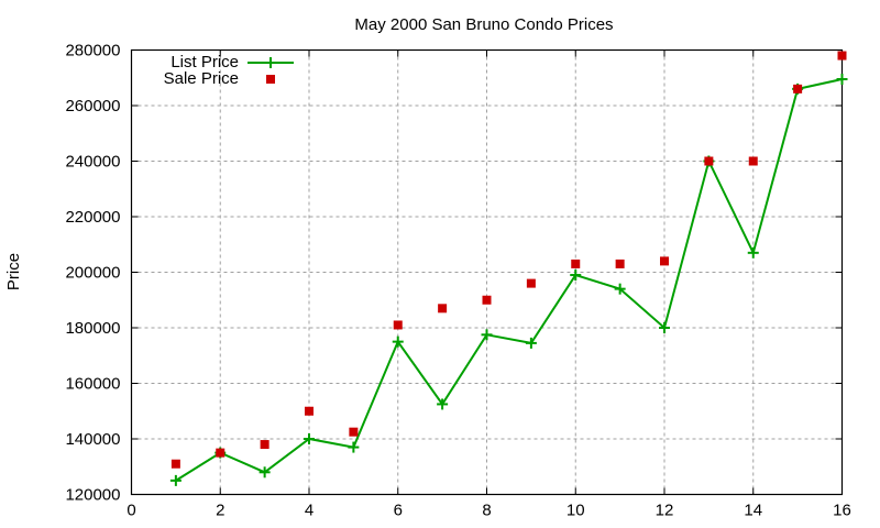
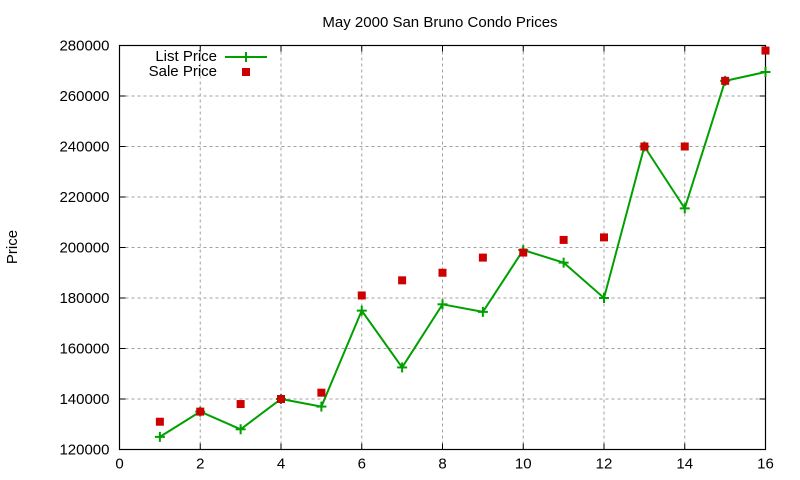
Sale Price/4: 150000 -> 140000
Sale Price/10: 203000 -> 198000
List Price/14: 207000 -> 216000
